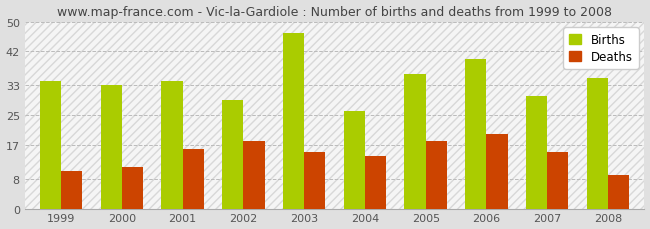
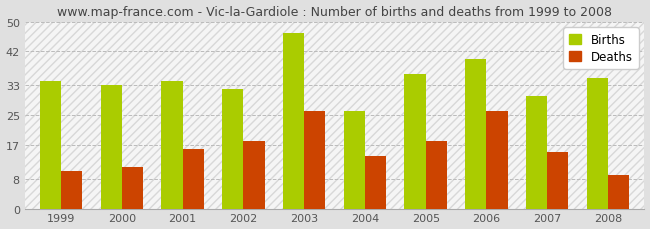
Births/2002: 29 -> 32
Deaths/2003: 15 -> 26
Deaths/2006: 20 -> 26
